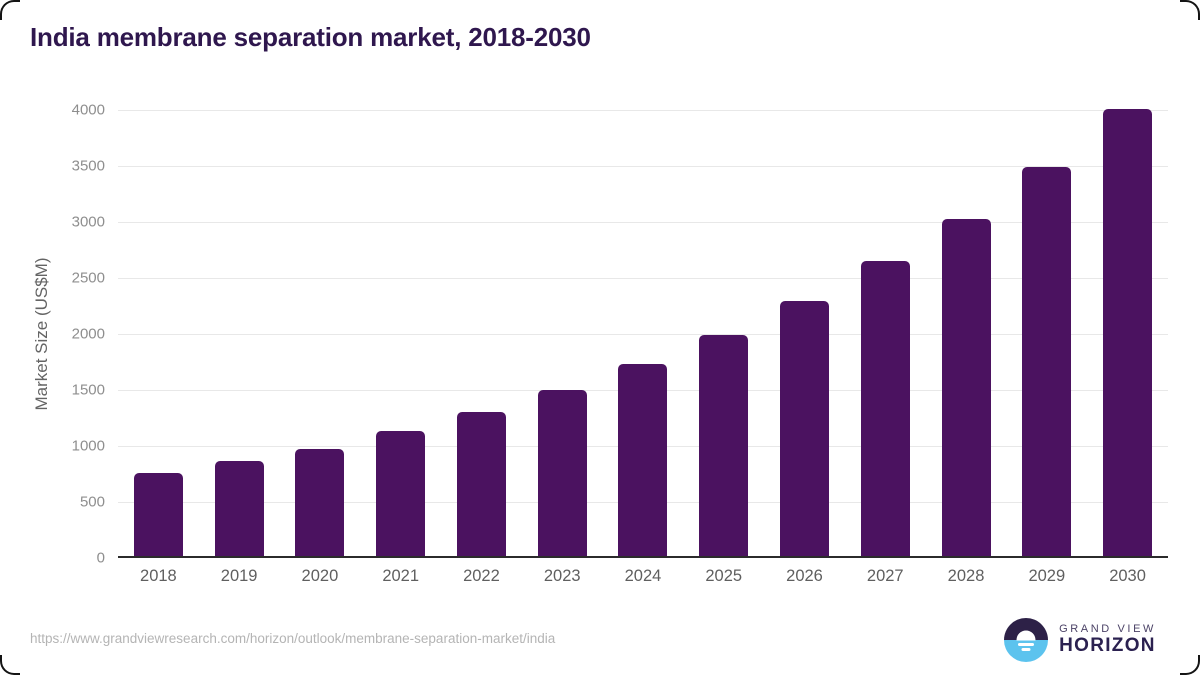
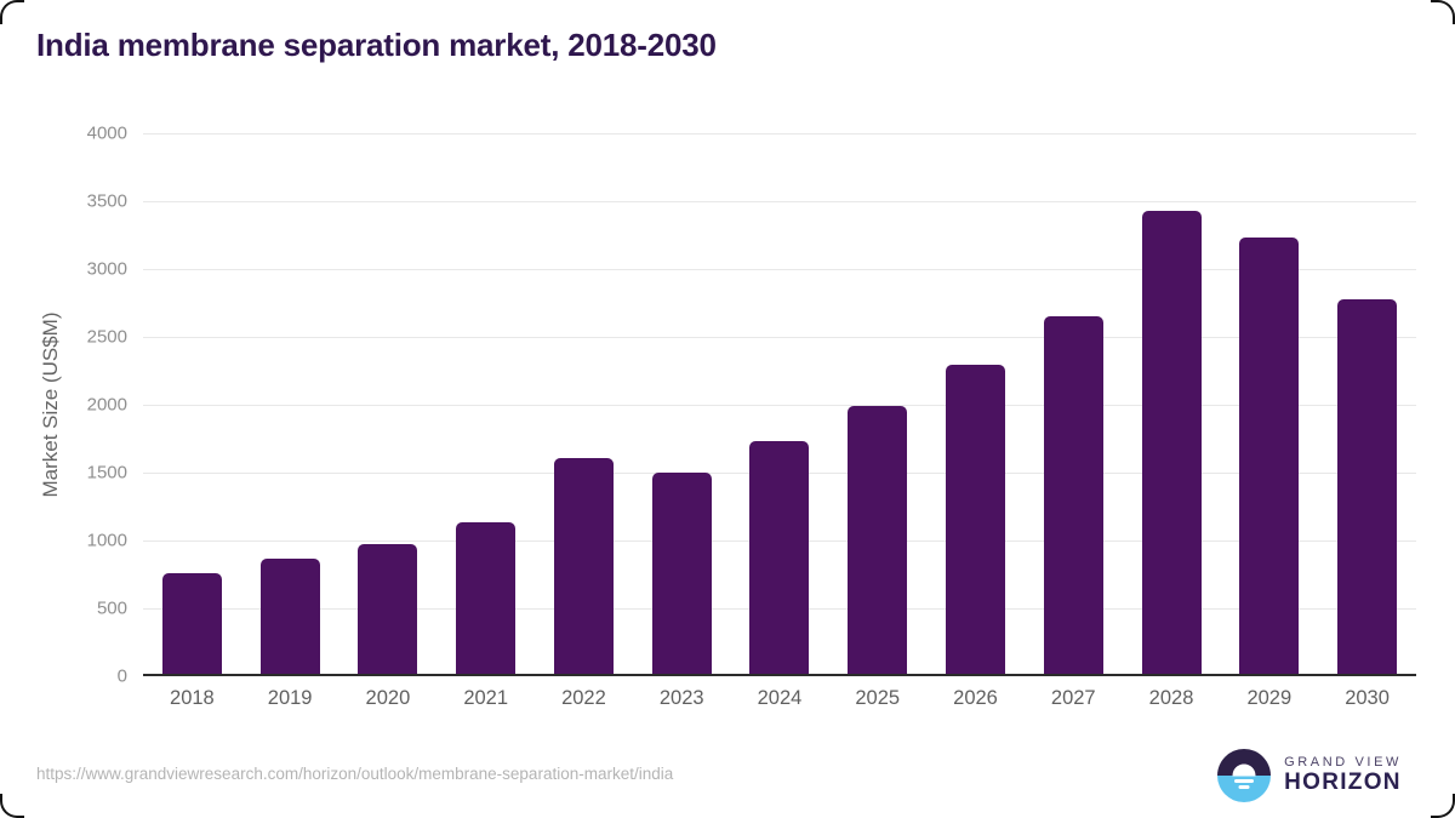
2022: 1280 -> 1590
2028: 3010 -> 3410
2029: 3470 -> 3210
2030: 3990 -> 2760
